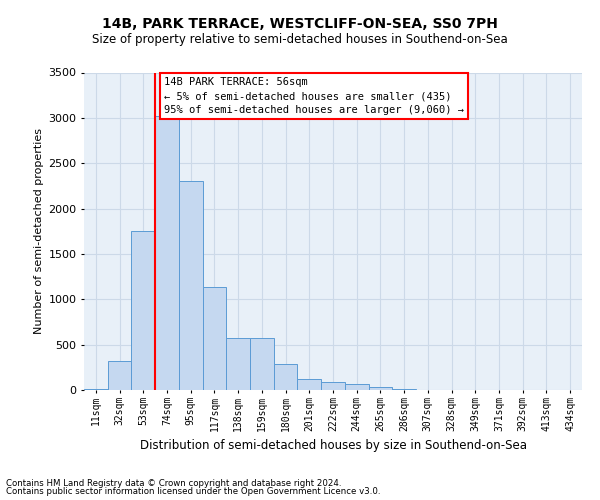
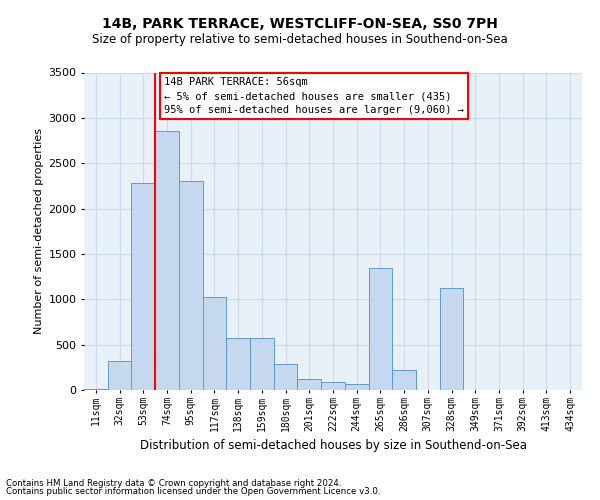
53sqm: 1750 -> 2280
74sqm: 3020 -> 2860
117sqm: 1130 -> 1020
265sqm: 30 -> 1340
286sqm: 10 -> 220
328sqm: 0 -> 1120
